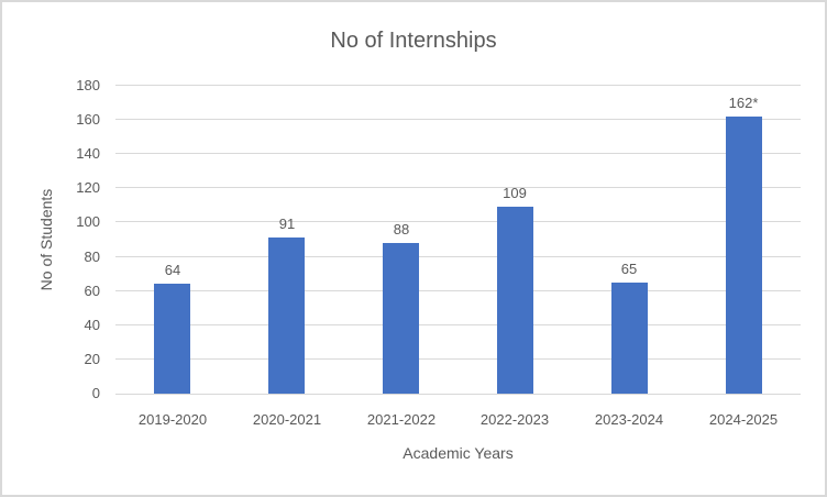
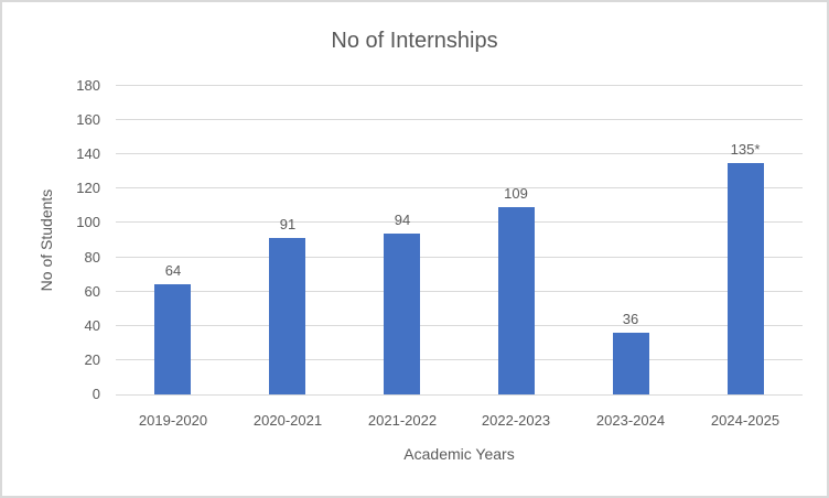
2021-2022: 88 -> 94
2023-2024: 65 -> 36
2024-2025: 162 -> 135
